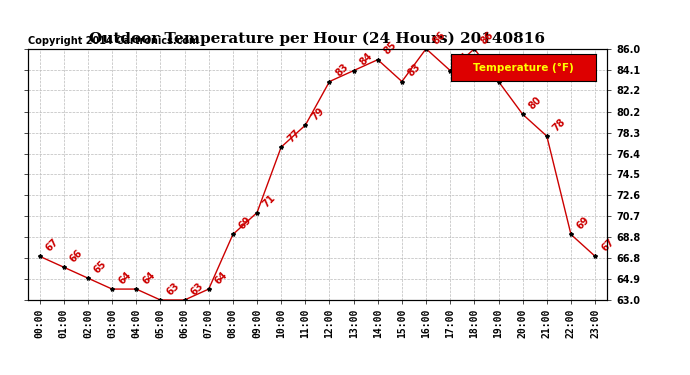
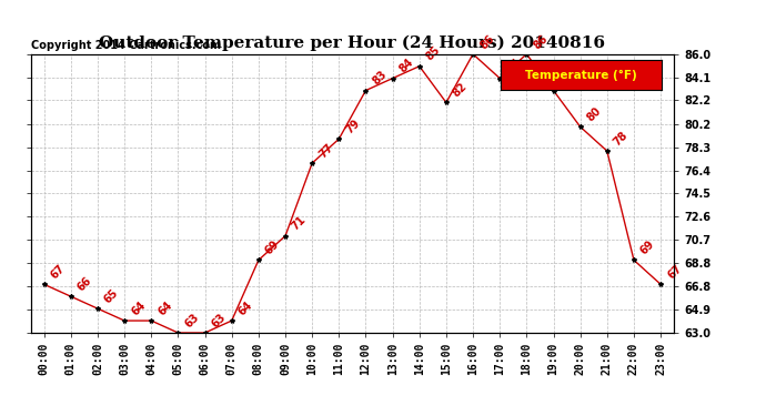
15:00: 83 -> 82
